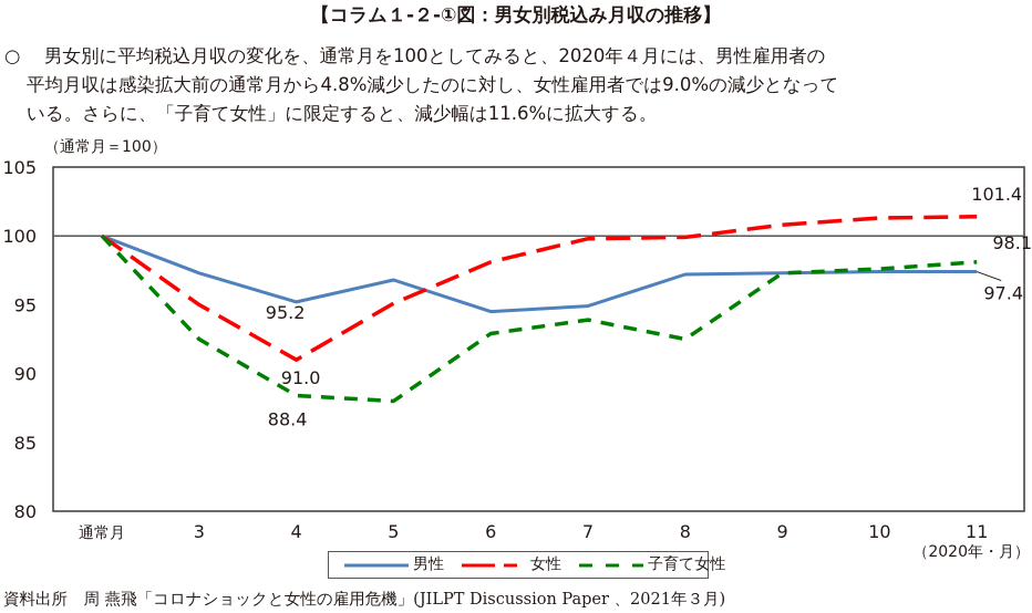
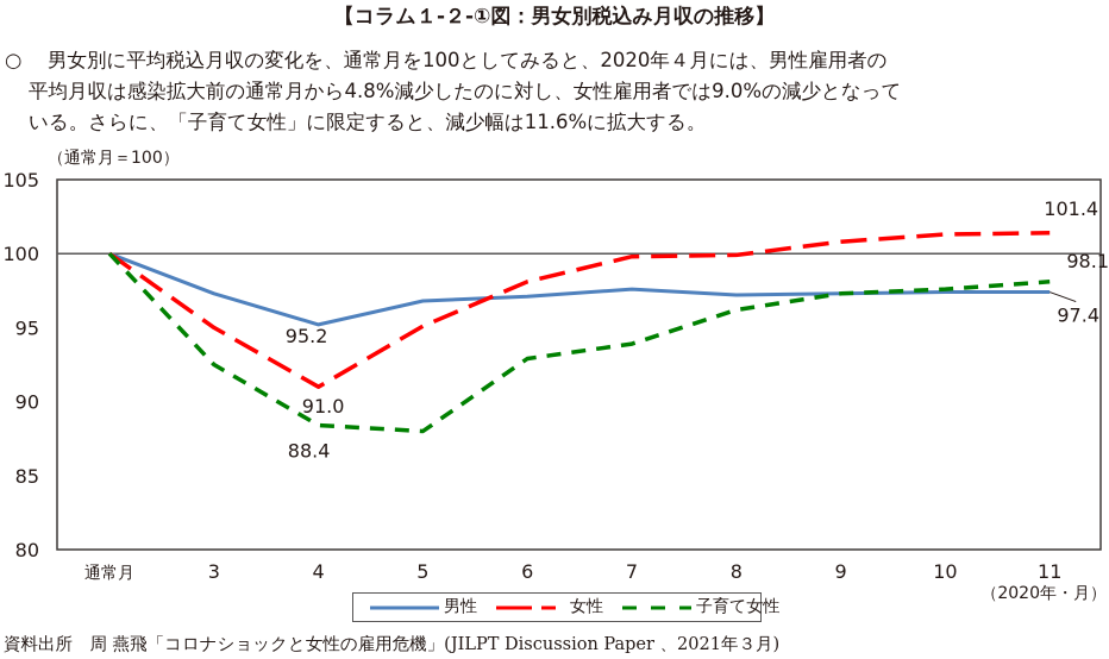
男性/6: 94.5 -> 97.1
男性/7: 94.9 -> 97.6
子育て女性/8: 92.5 -> 96.2
